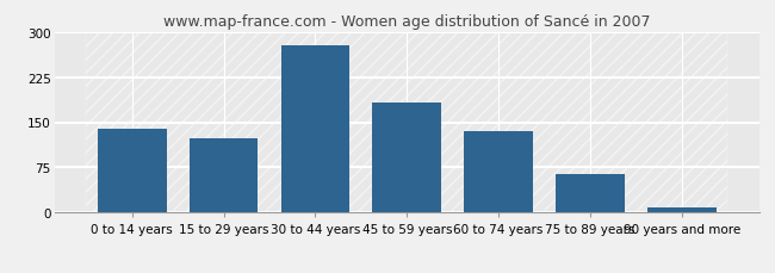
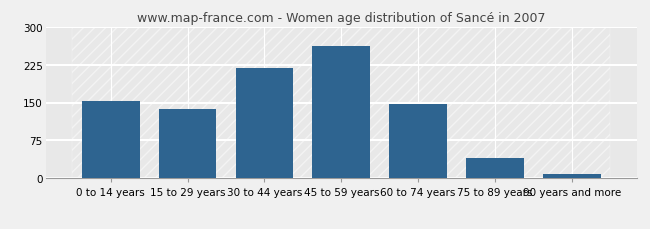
0 to 14 years: 140 -> 153
15 to 29 years: 124 -> 138
30 to 44 years: 278 -> 218
45 to 59 years: 182 -> 262
60 to 74 years: 136 -> 148
75 to 89 years: 64 -> 40
